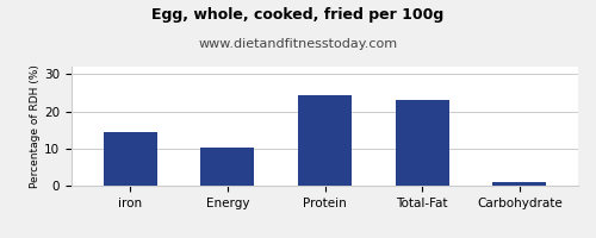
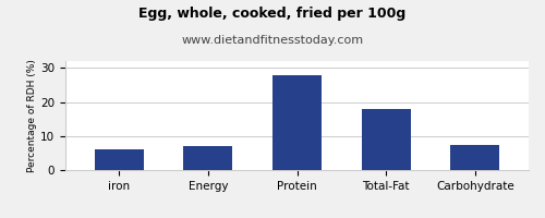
iron: 14.5 -> 6.0
Energy: 10.1 -> 7.0
Protein: 24.3 -> 28.0
Total-Fat: 23.2 -> 18.0
Carbohydrate: 1.1 -> 7.5
